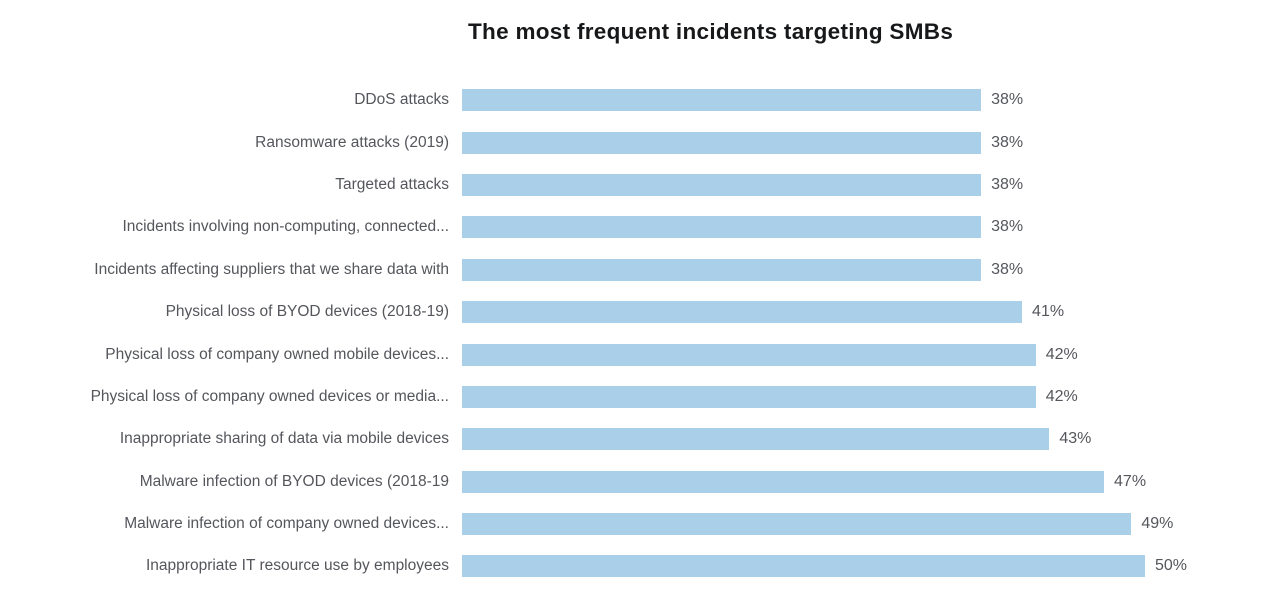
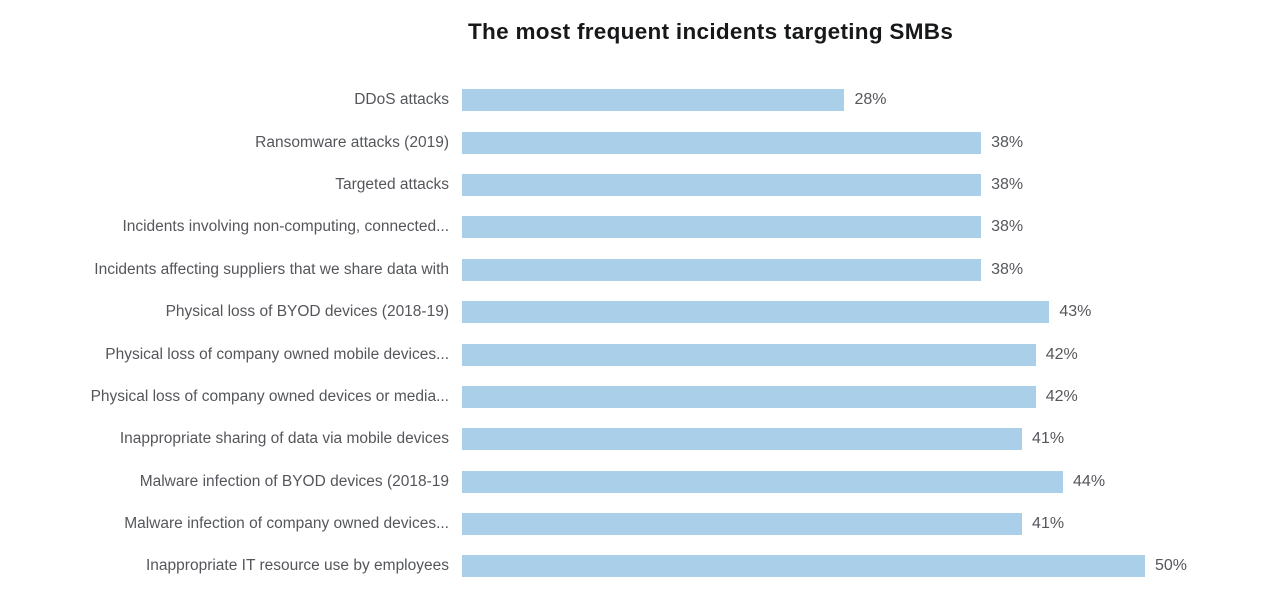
DDoS attacks: 38% -> 28%
Physical loss of BYOD devices (2018-19): 41% -> 43%
Inappropriate sharing of data via mobile devices: 43% -> 41%
Malware infection of BYOD devices (2018-19: 47% -> 44%
Malware infection of company owned devices...: 49% -> 41%
